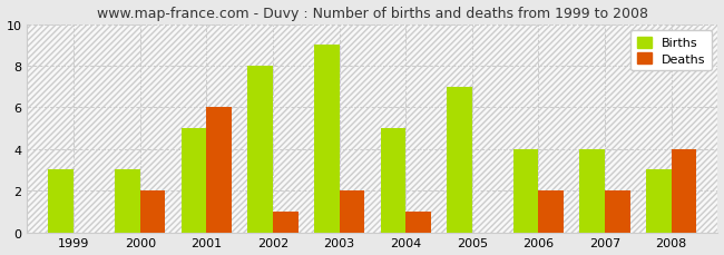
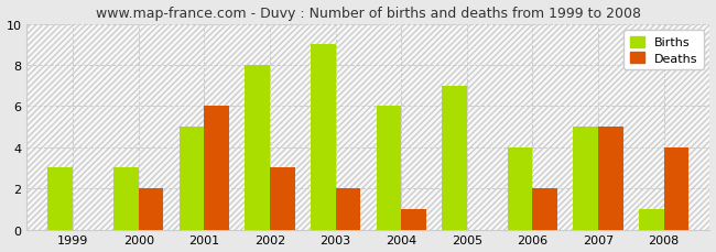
Deaths/2002: 1 -> 3
Births/2004: 5 -> 6
Births/2007: 4 -> 5
Deaths/2007: 2 -> 5
Births/2008: 3 -> 1
